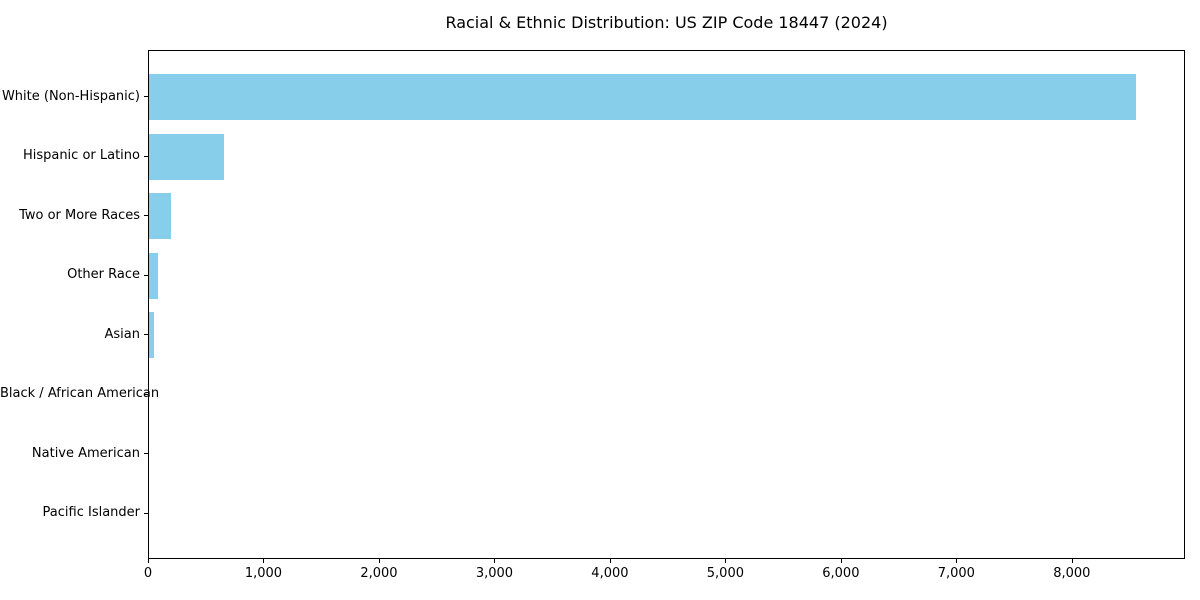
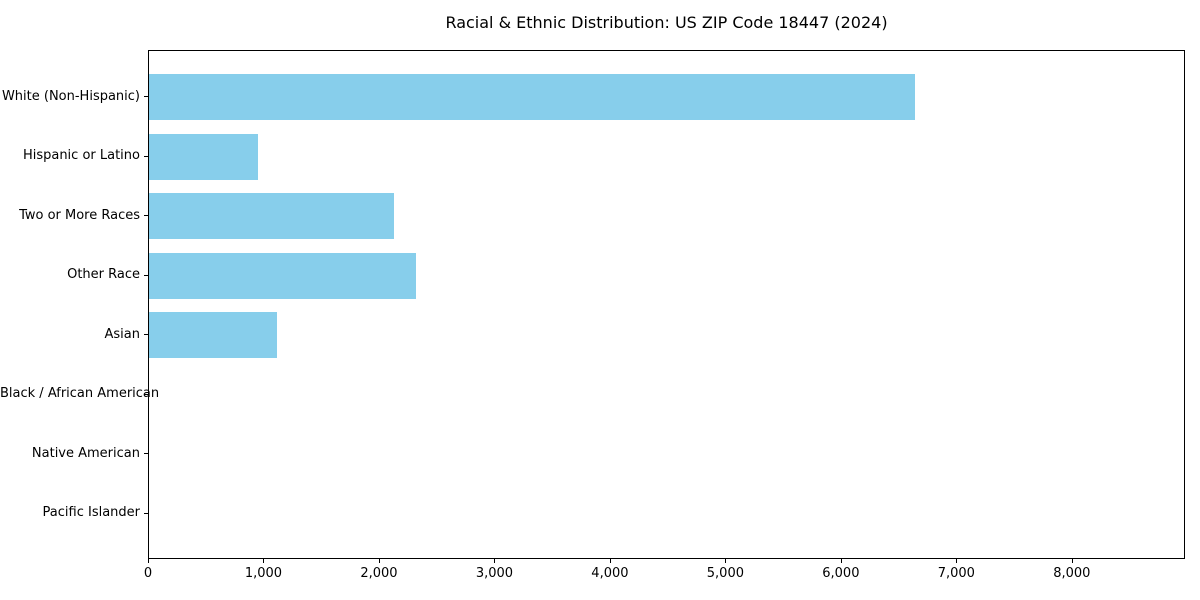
White (Non-Hispanic): 8550 -> 6630
Hispanic or Latino: 650 -> 940
Two or More Races: 190 -> 2120
Other Race: 80 -> 2310
Asian: 40 -> 1110
